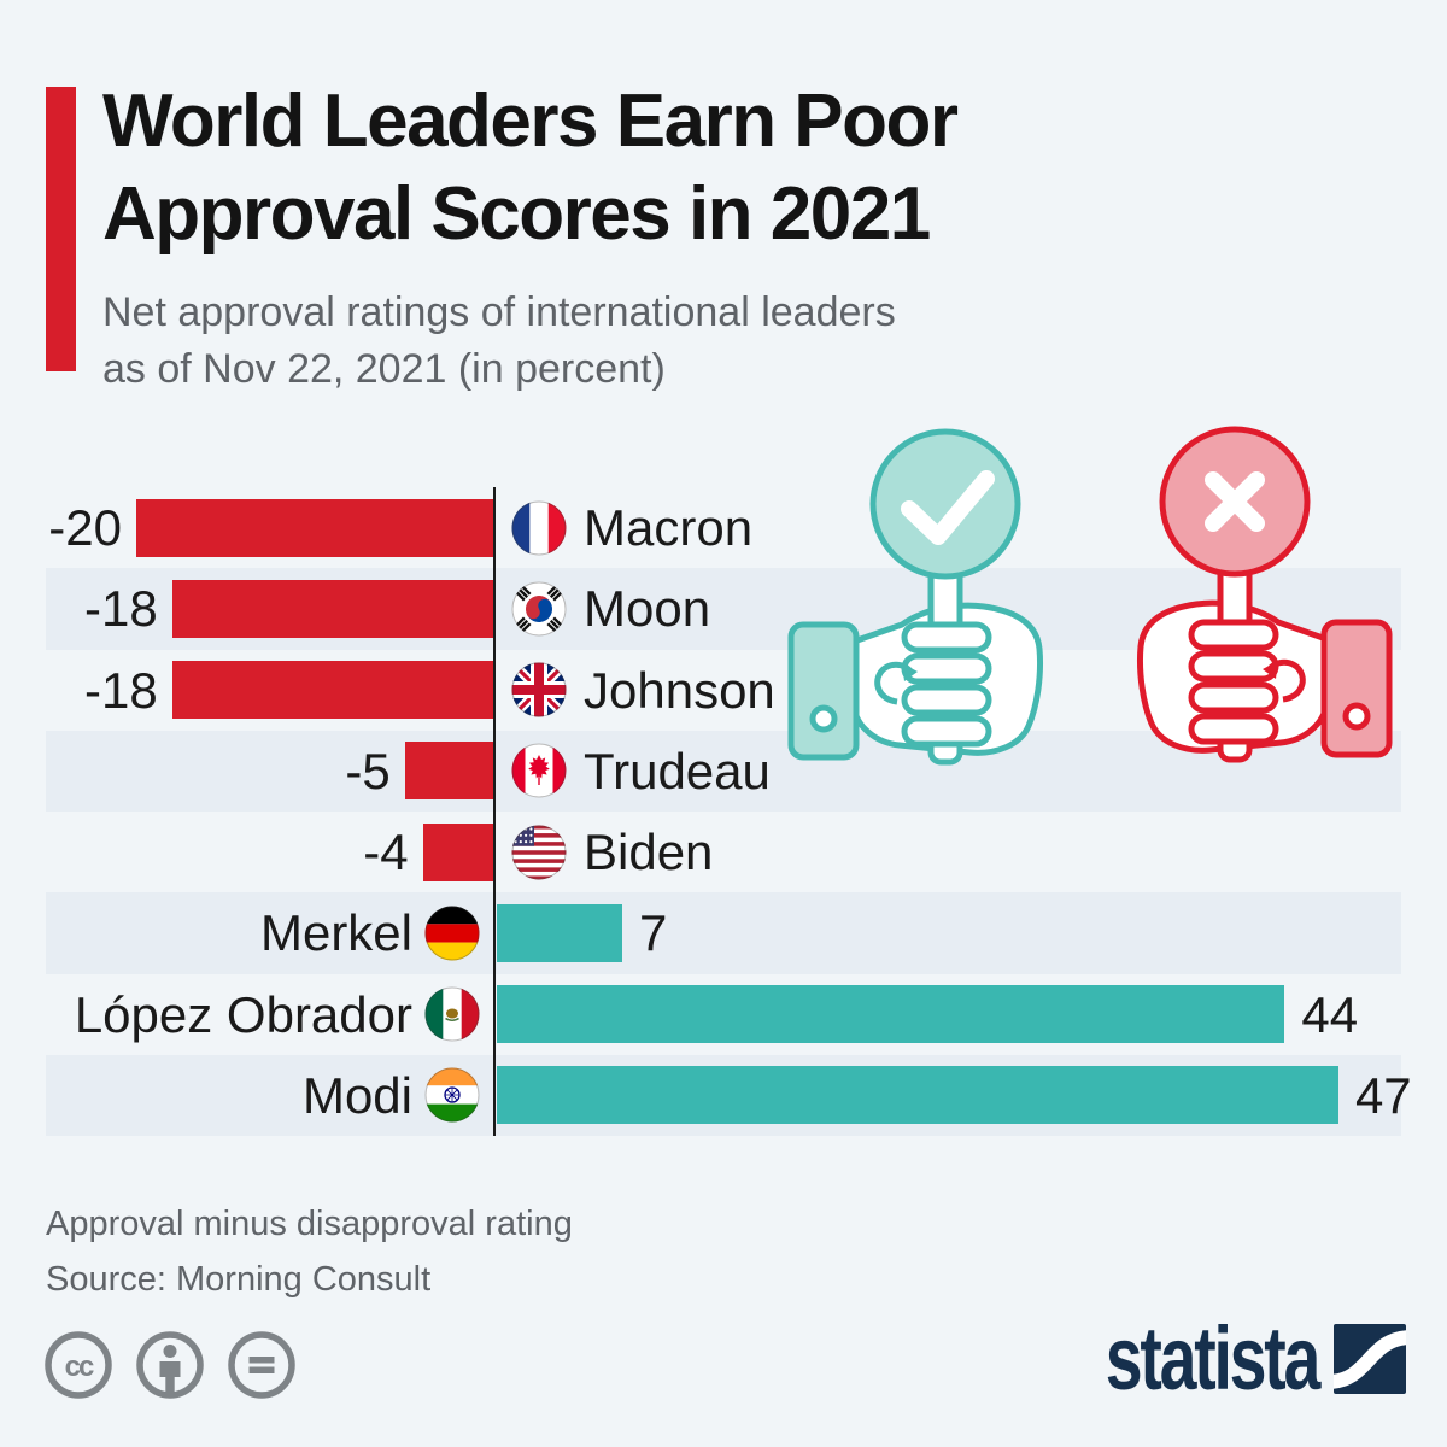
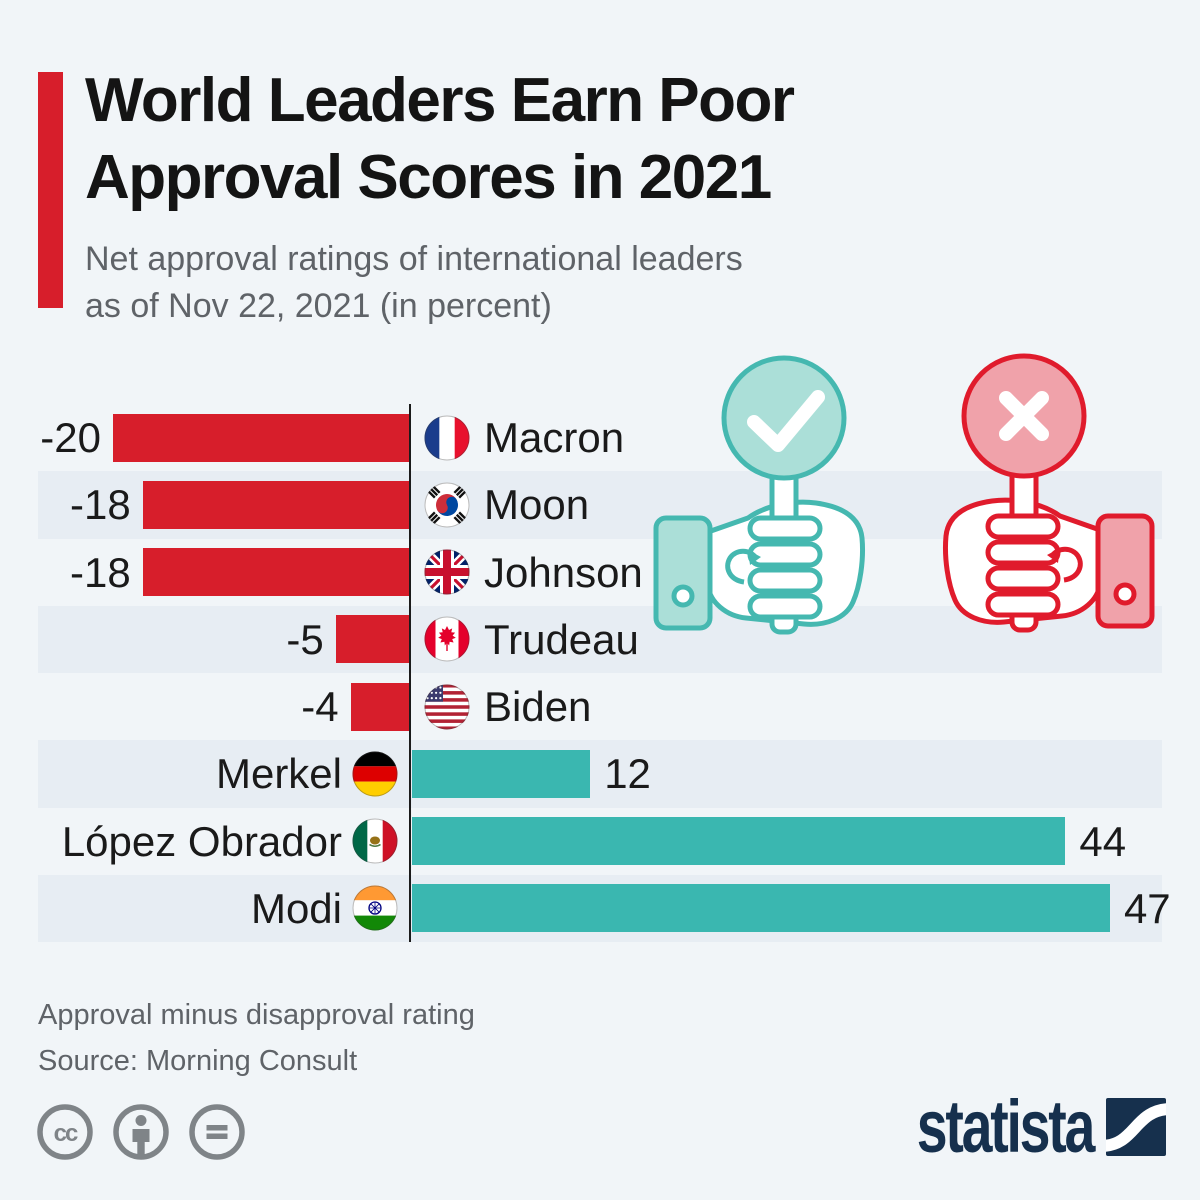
Merkel: 7 -> 12
